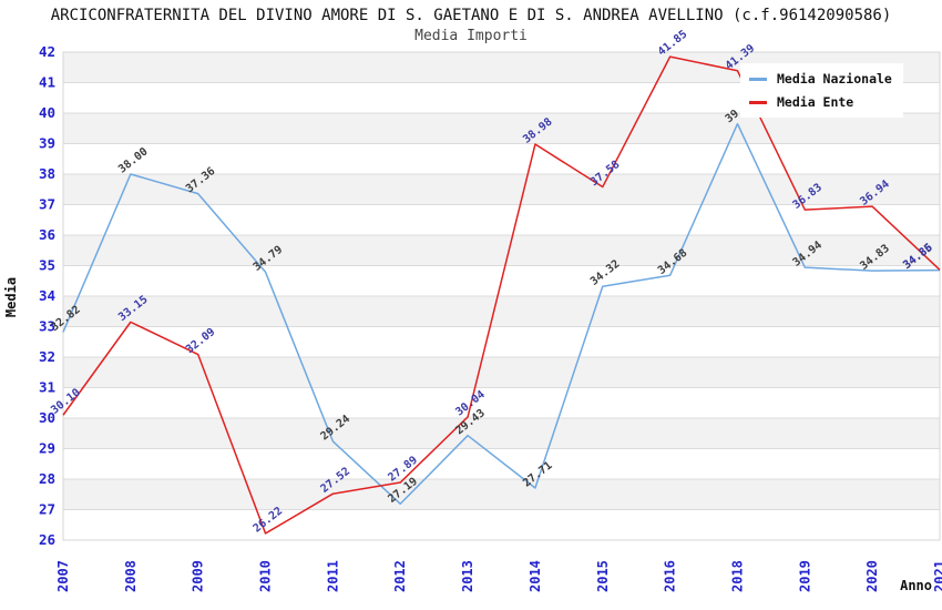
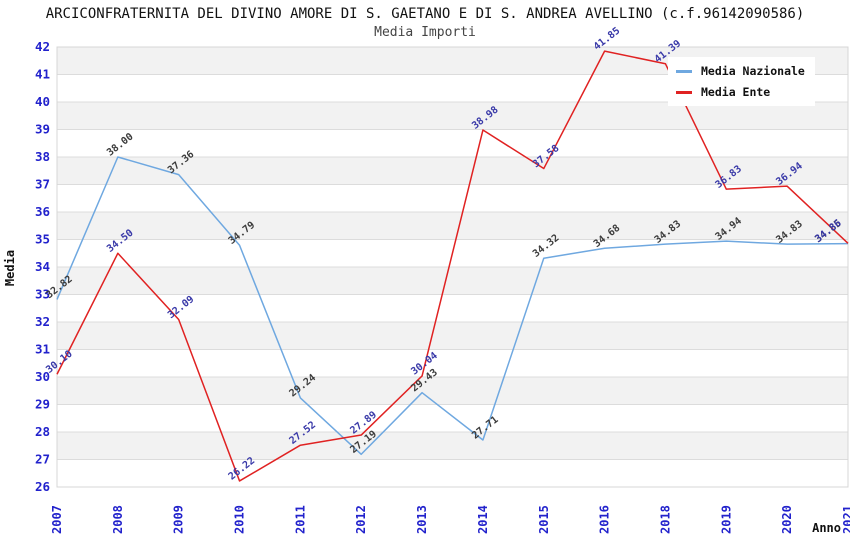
Media Ente/2008: 33.15 -> 34.50
Media Nazionale/2018: 39.65 -> 34.83
